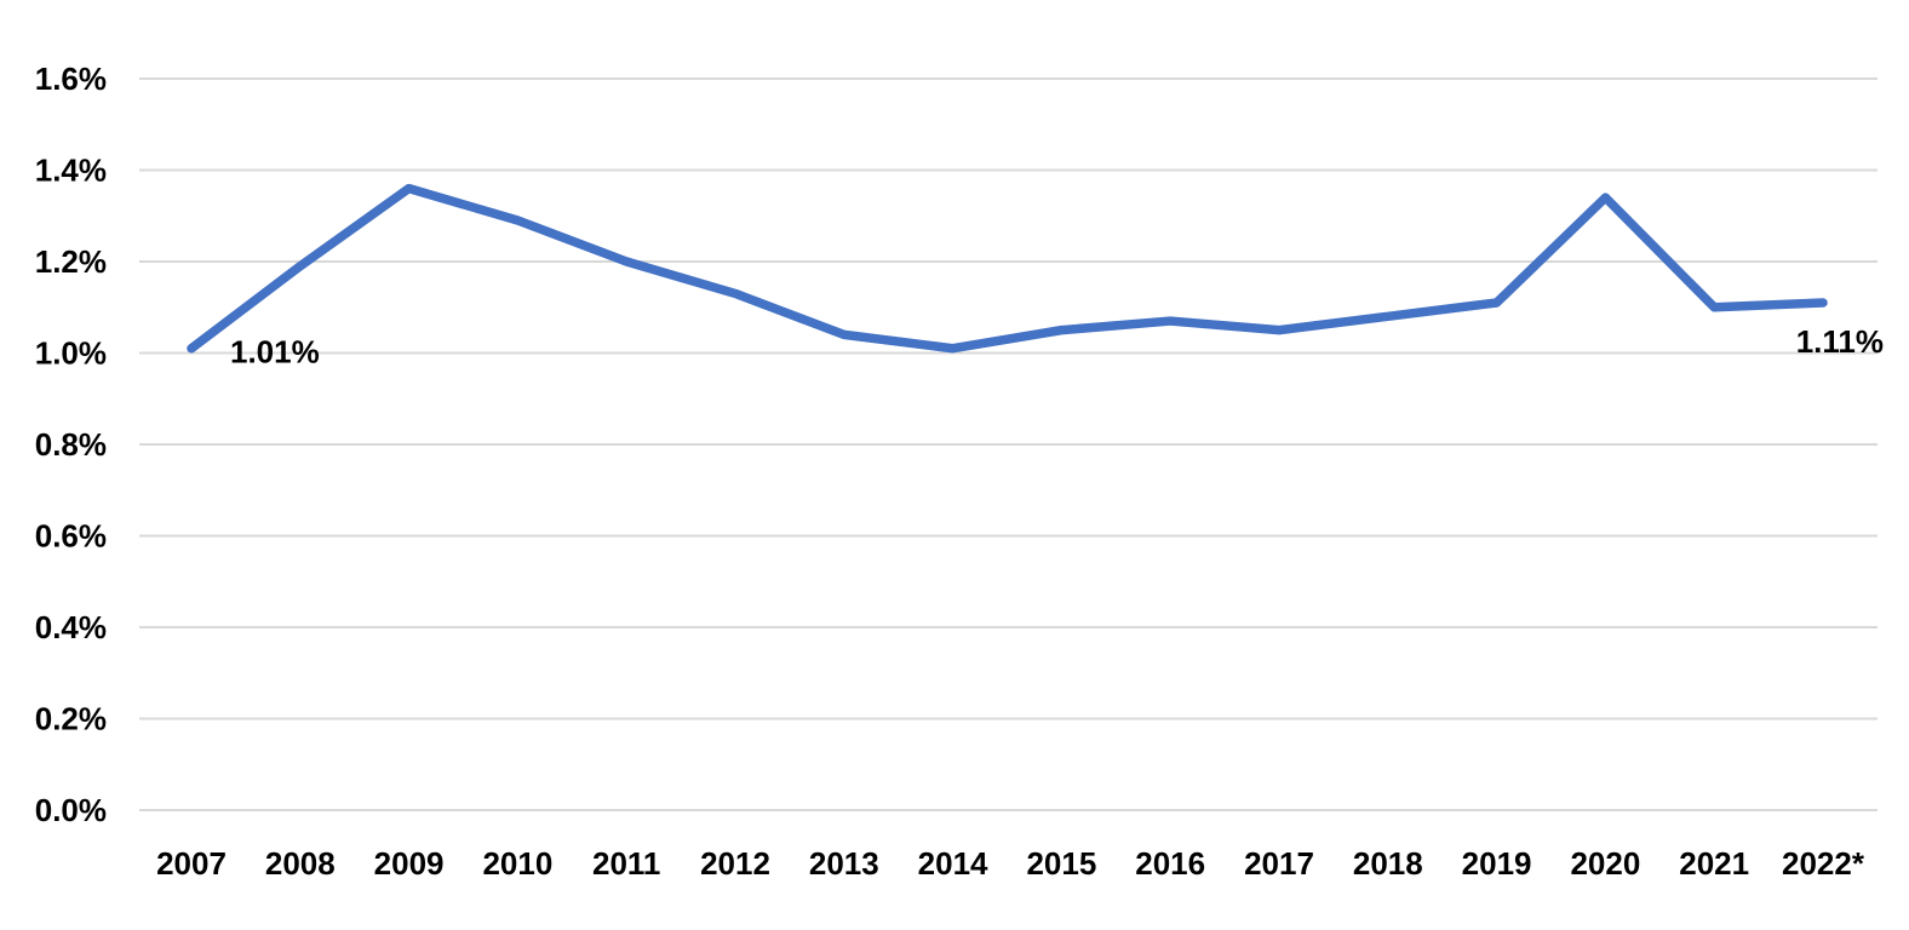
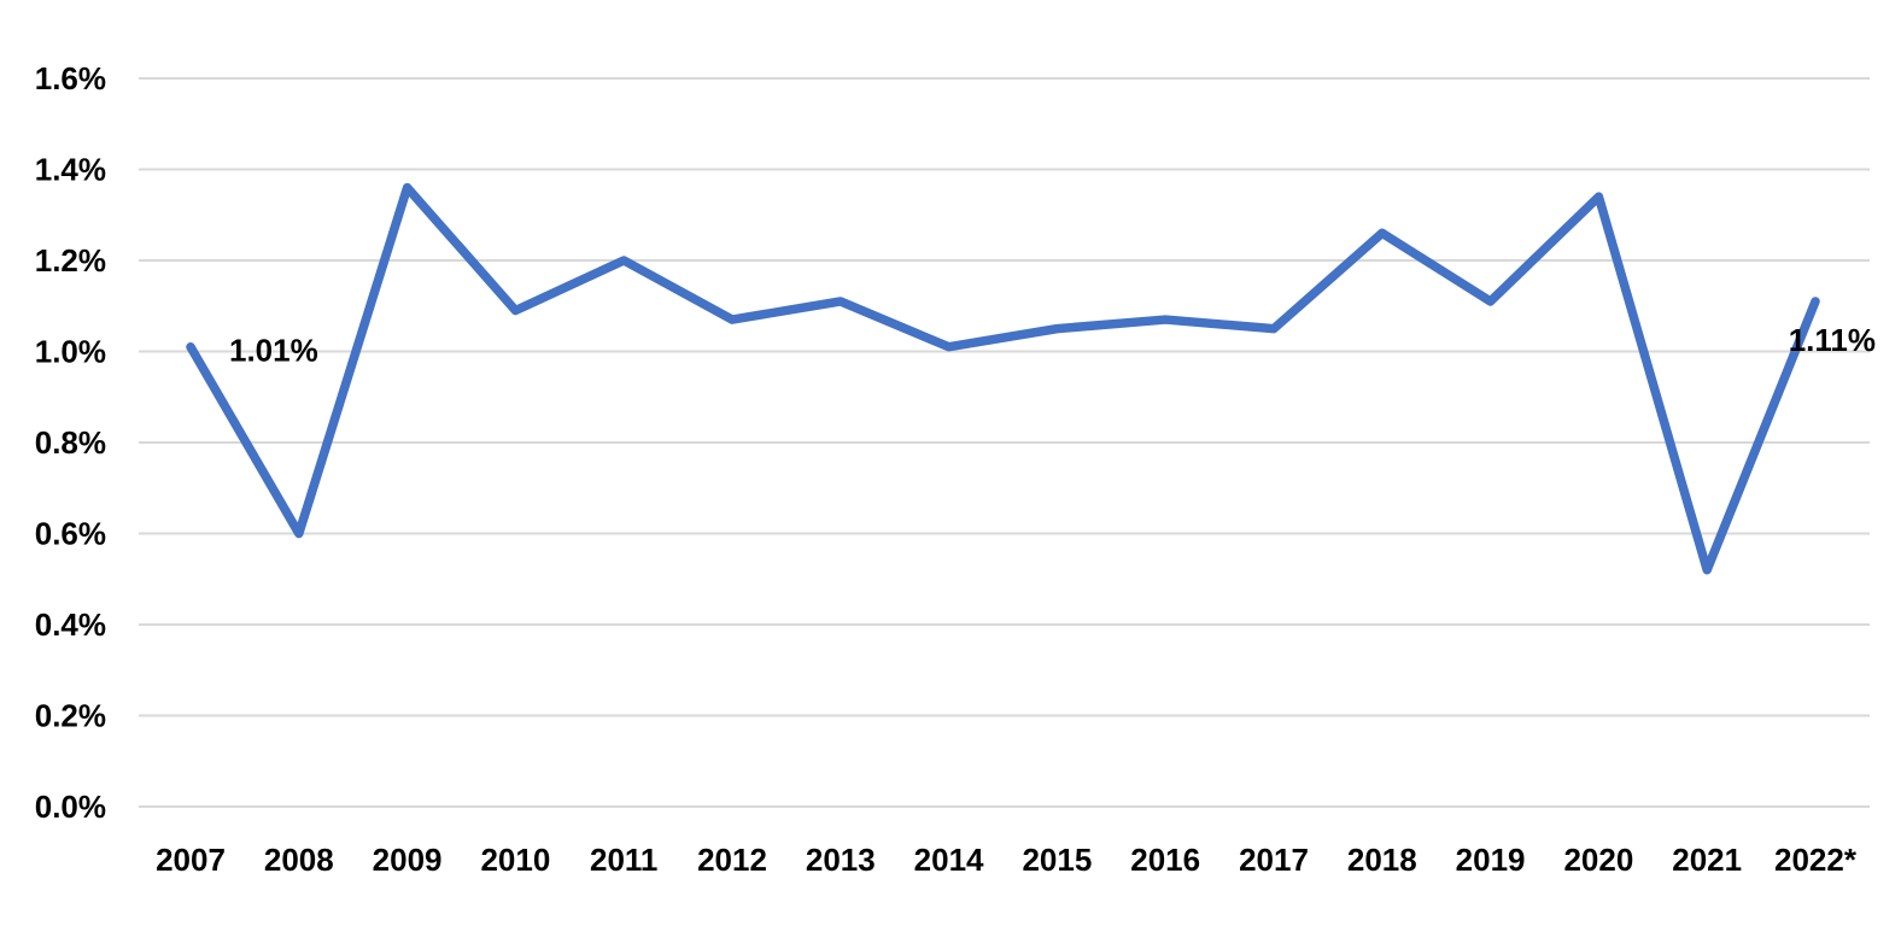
2008: 1.19% -> 0.60%
2010: 1.29% -> 1.09%
2012: 1.13% -> 1.07%
2013: 1.04% -> 1.11%
2018: 1.08% -> 1.26%
2021: 1.10% -> 0.52%
